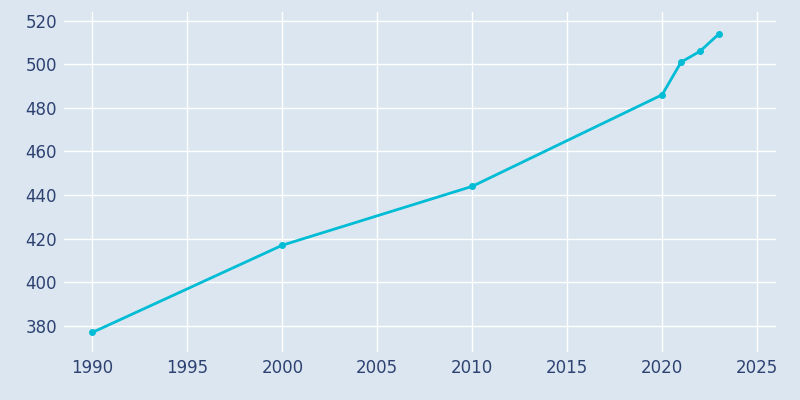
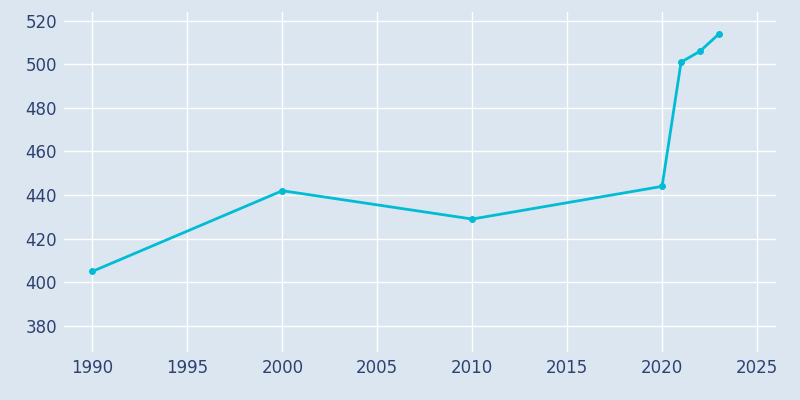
1990: 377 -> 405
2000: 417 -> 442
2010: 444 -> 429
2020: 486 -> 444
